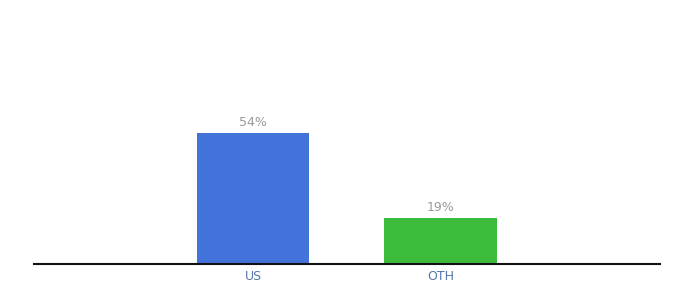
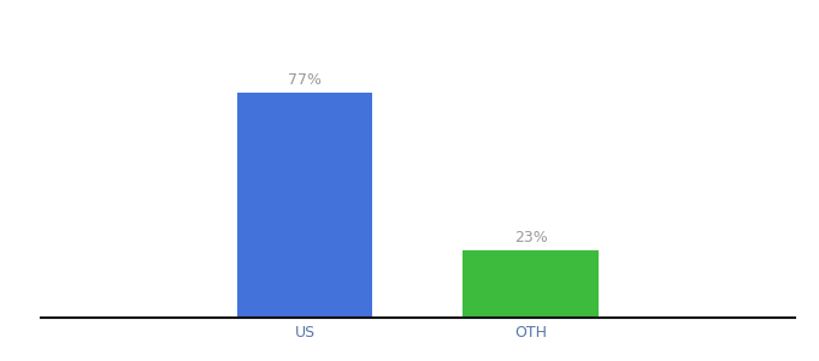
US: 54% -> 77%
OTH: 19% -> 23%
